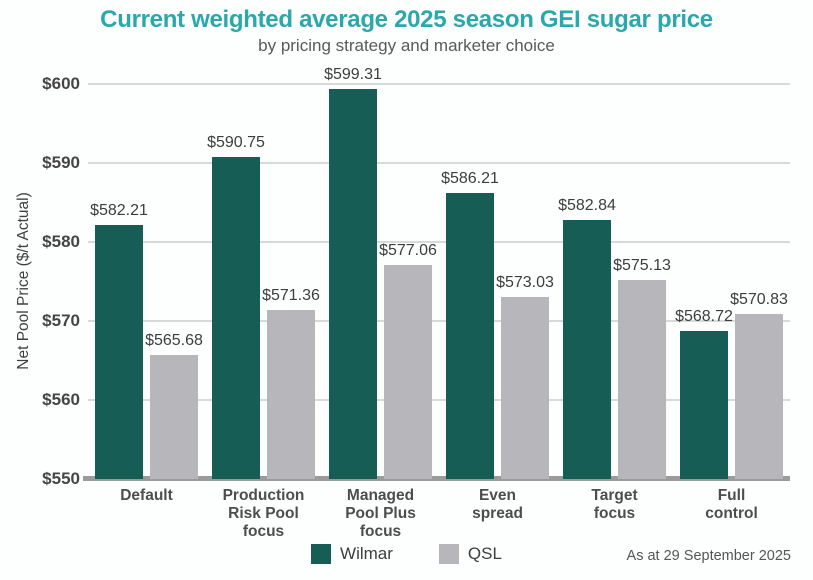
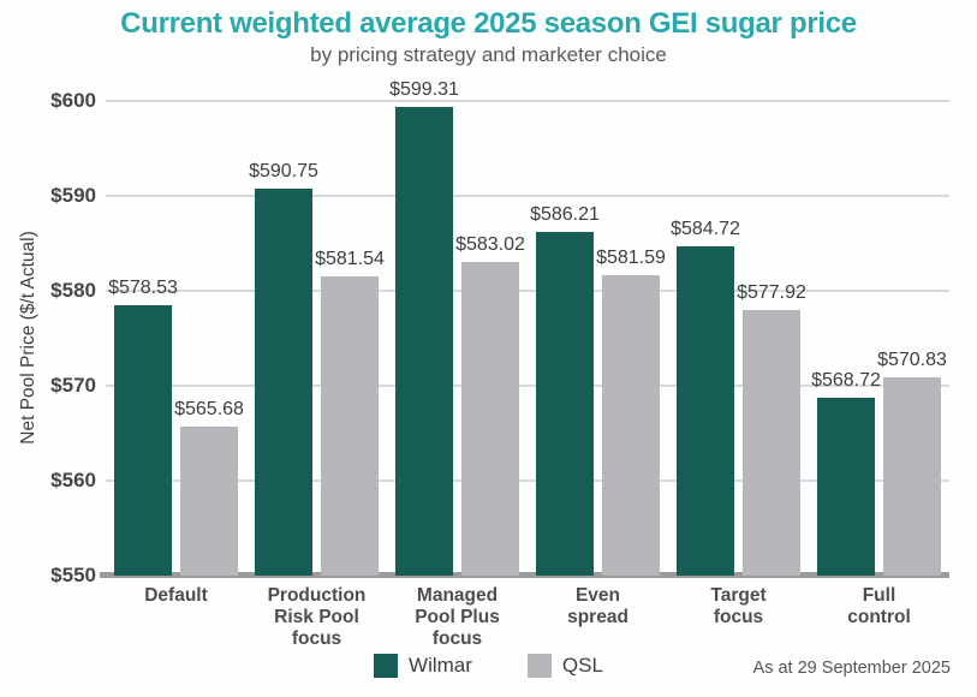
Wilmar/Default: $582.21 -> $578.53
QSL/Production Risk Pool focus: $571.36 -> $581.54
QSL/Managed Pool Plus focus: $577.06 -> $583.02
QSL/Even spread: $573.03 -> $581.59
Wilmar/Target focus: $582.84 -> $584.72
QSL/Target focus: $575.13 -> $577.92
